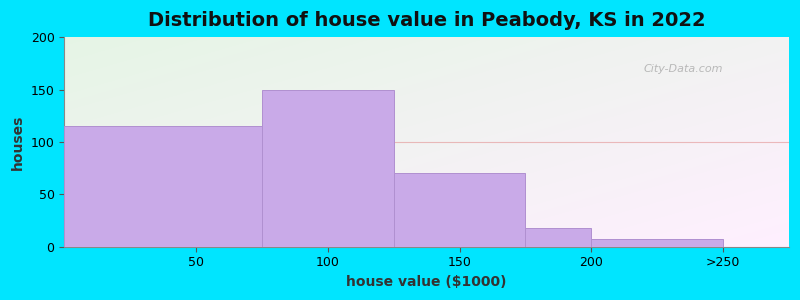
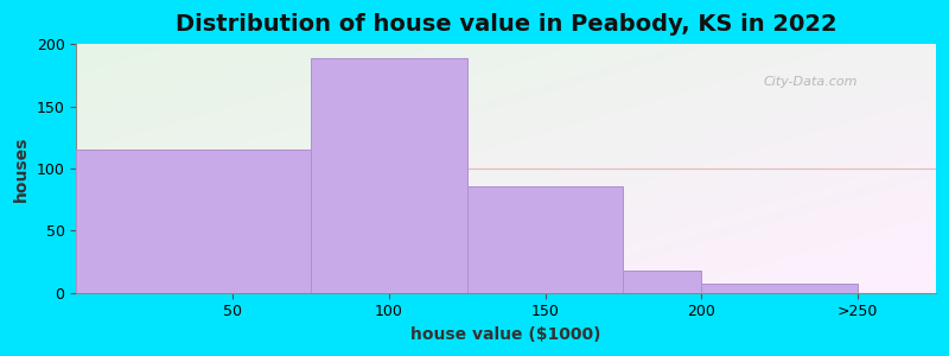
100: 150 -> 189
150: 70 -> 86
